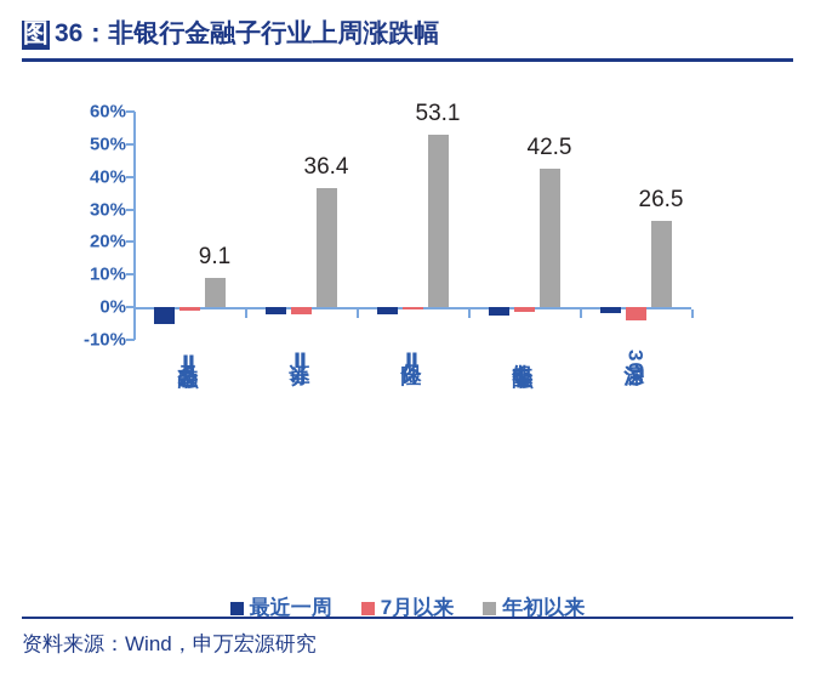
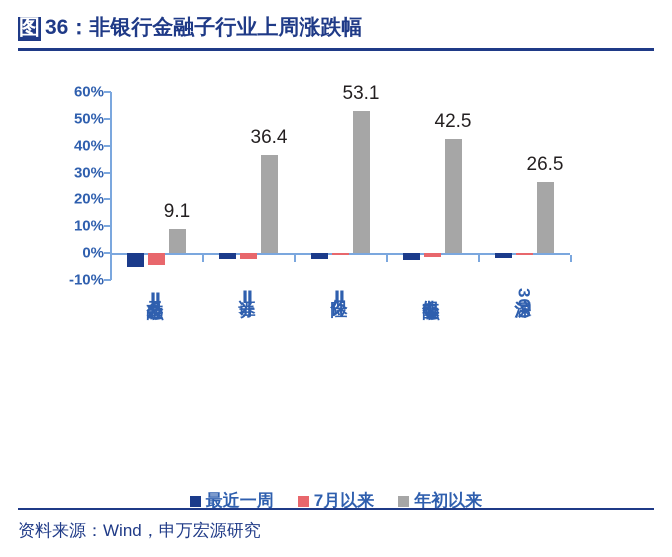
7月以来/多元金融Ⅱ: -1% -> -4%
7月以来/沪深300: -4% -> -1%
